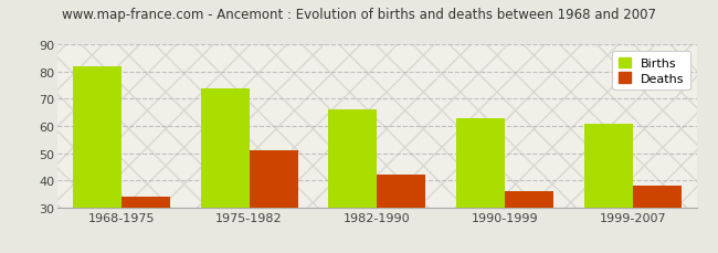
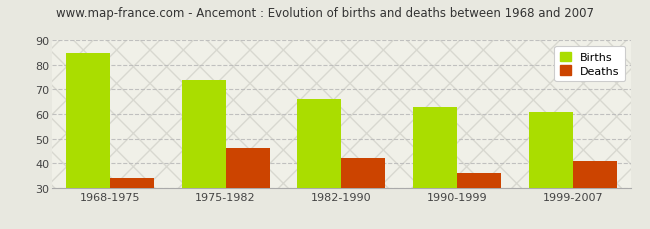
Births/1968-1975: 82 -> 85
Deaths/1975-1982: 51 -> 46
Deaths/1999-2007: 38 -> 41
